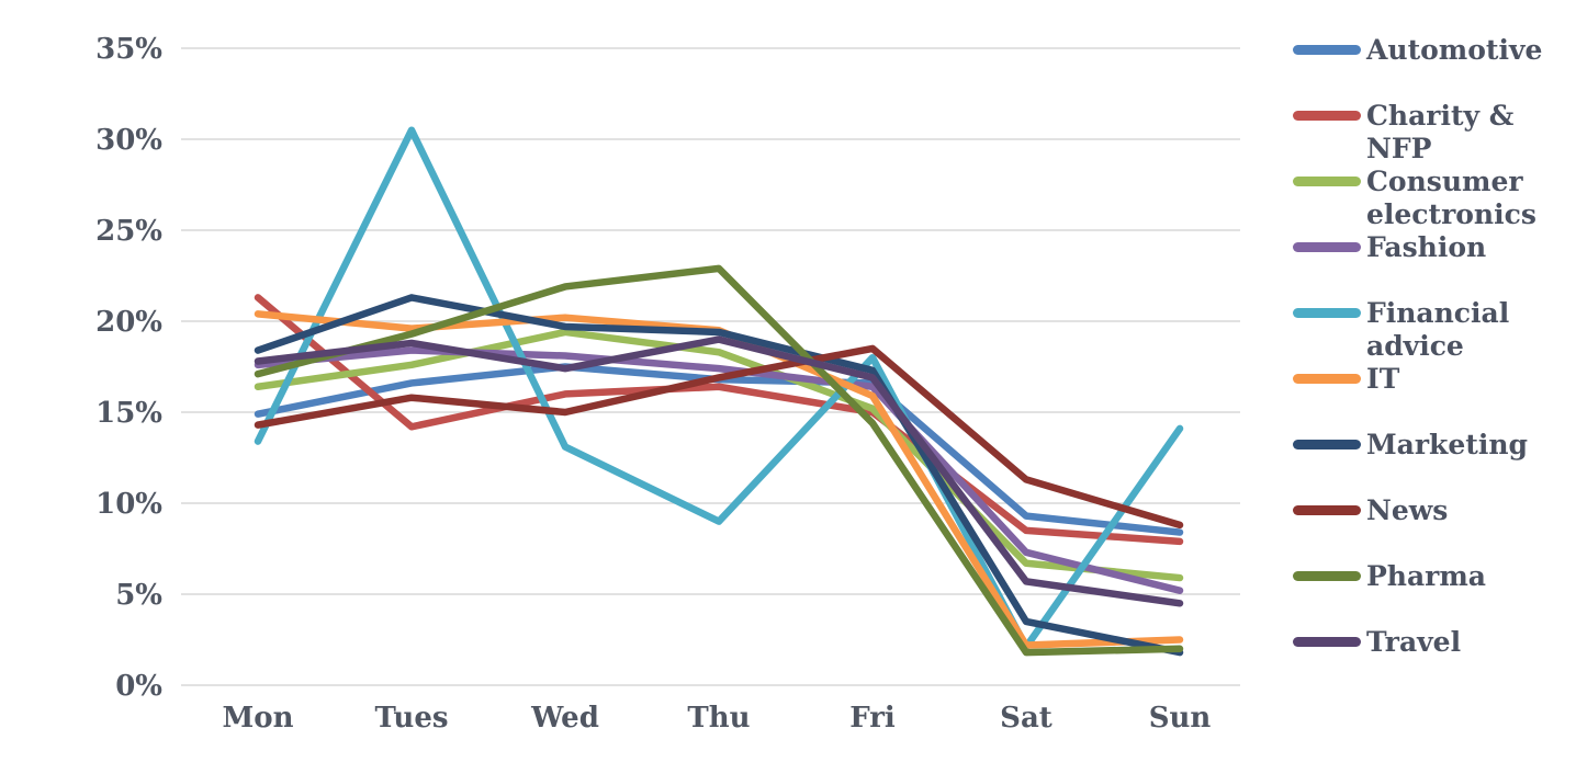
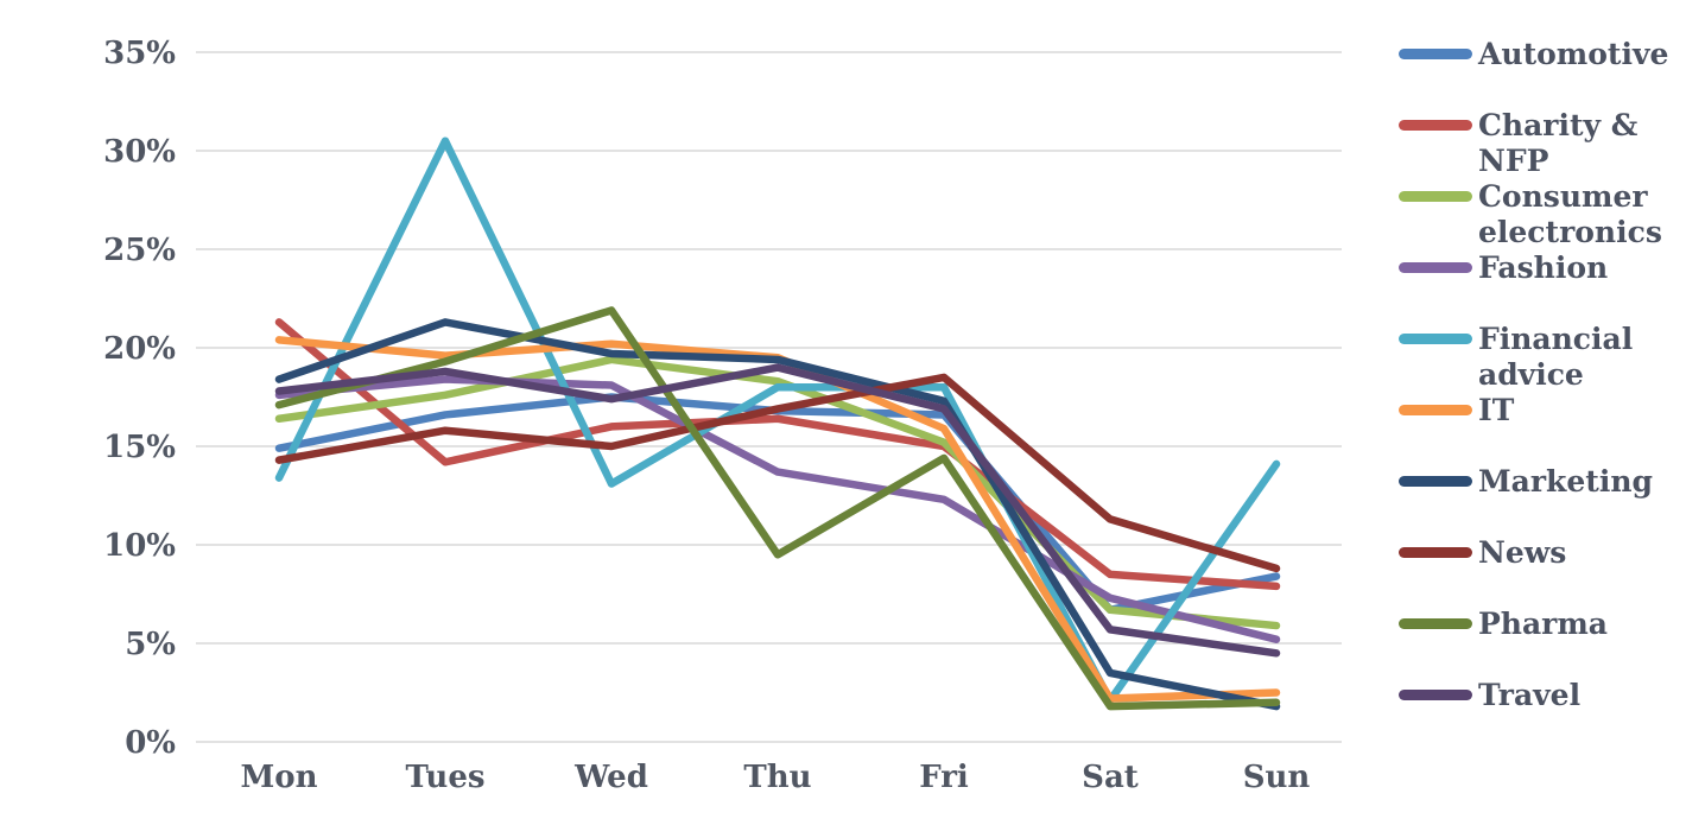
Fashion/Thu: 17.4% -> 13.7%
Financial advice/Thu: 9.0% -> 18.0%
Pharma/Thu: 22.9% -> 9.5%
Fashion/Fri: 16.4% -> 12.3%
Automotive/Sat: 9.3% -> 6.7%
